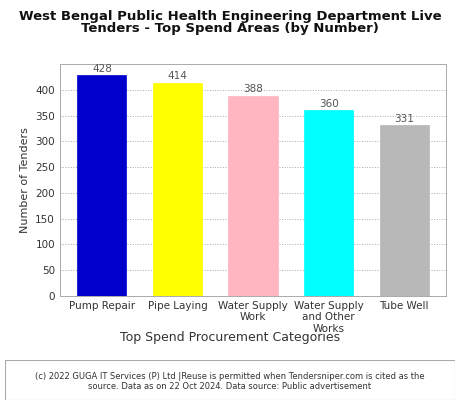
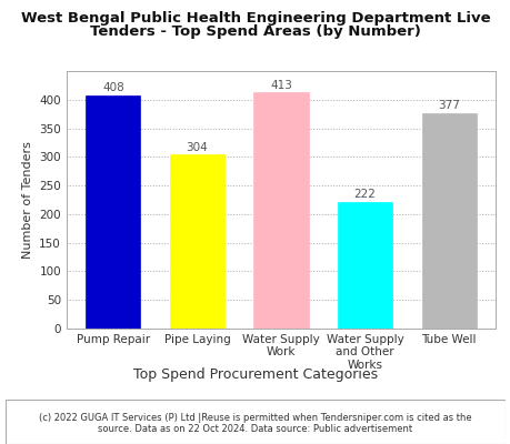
Pump Repair: 428 -> 408
Pipe Laying: 414 -> 304
Water Supply Work: 388 -> 413
Water Supply and Other Works: 360 -> 222
Tube Well: 331 -> 377
